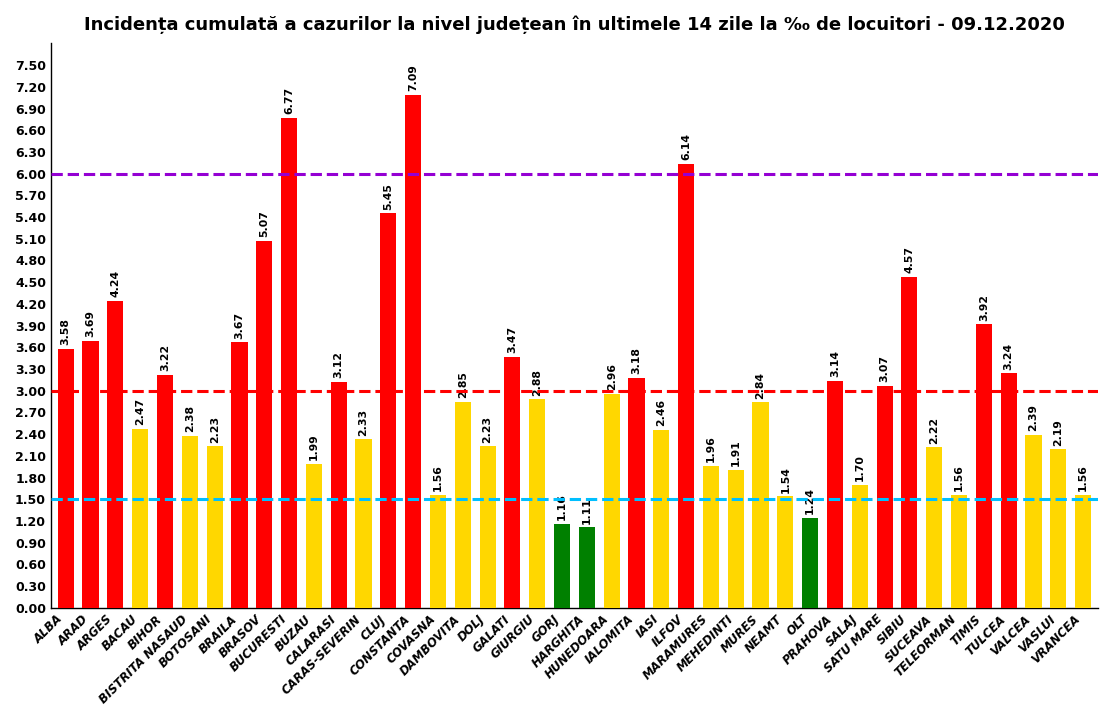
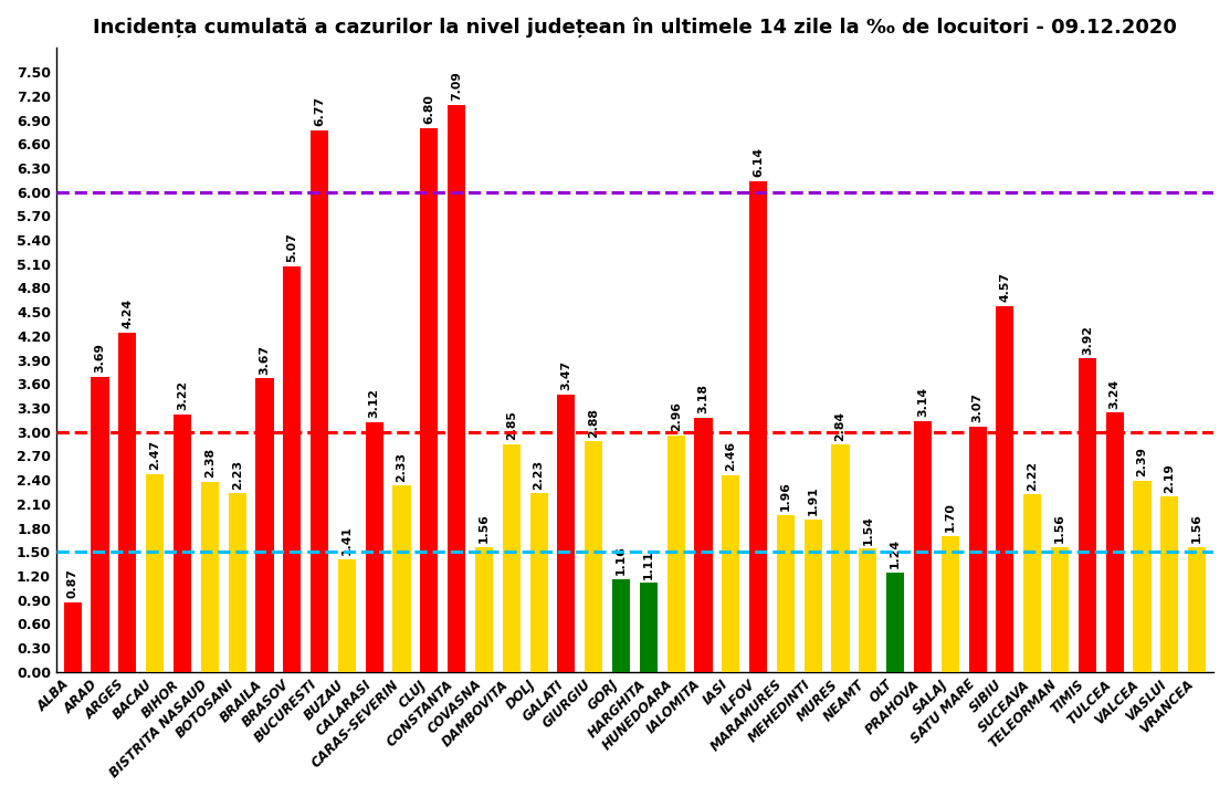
ALBA: 3.58 -> 0.87
BUZAU: 1.99 -> 1.41
CLUJ: 5.45 -> 6.80
